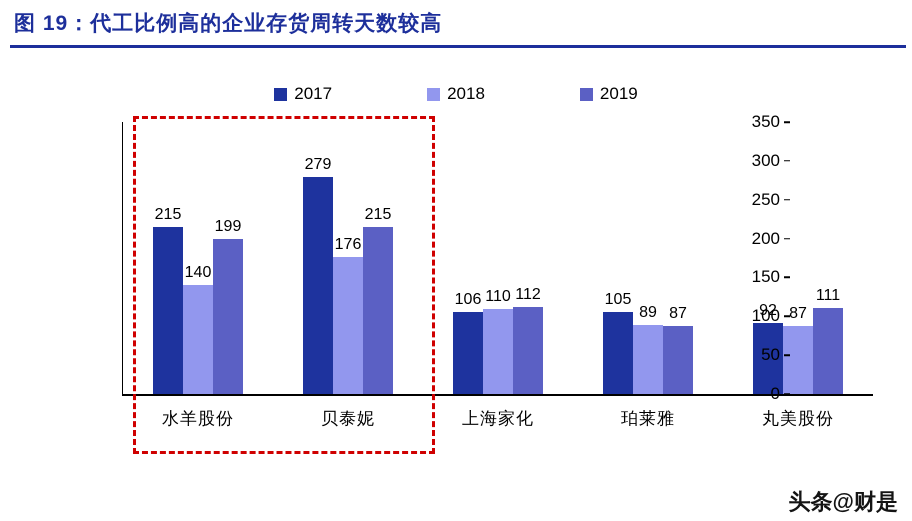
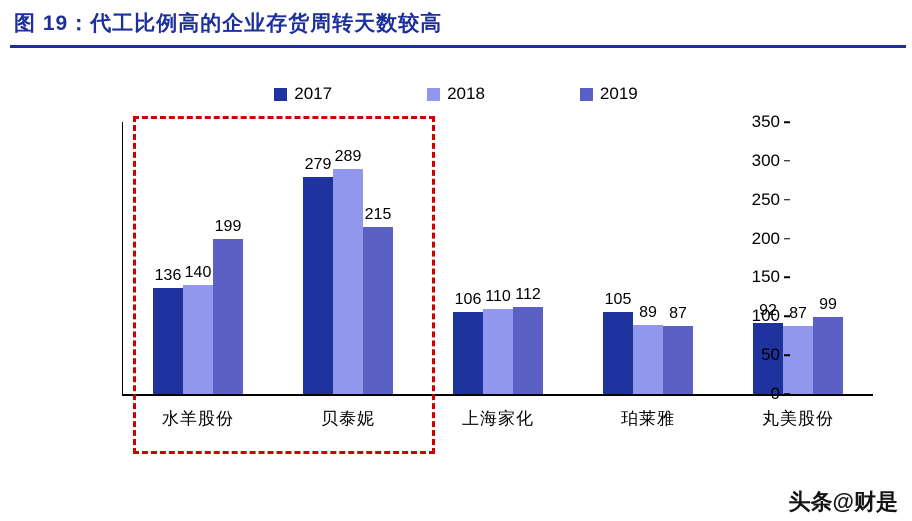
2017/水羊股份: 215 -> 136
2018/贝泰妮: 176 -> 289
2019/丸美股份: 111 -> 99
